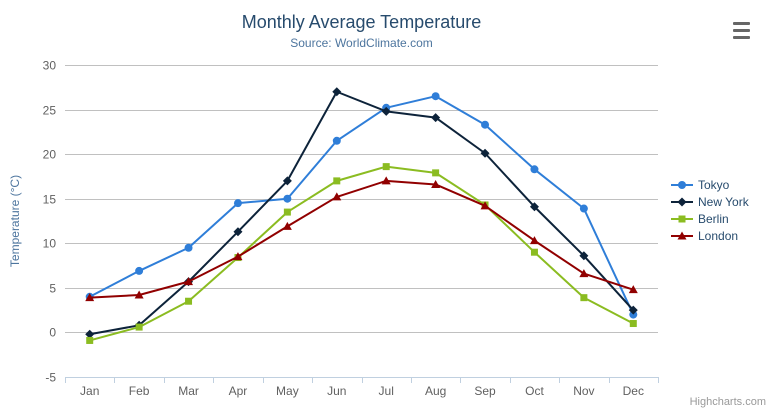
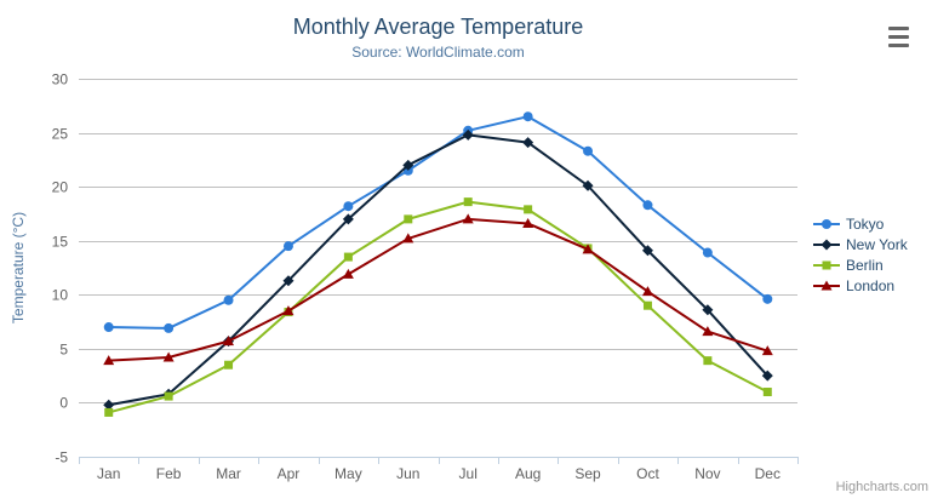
Tokyo/Jan: 4 -> 7
Tokyo/May: 15 -> 18
New York/Jun: 27 -> 22
Tokyo/Dec: 2 -> 10
